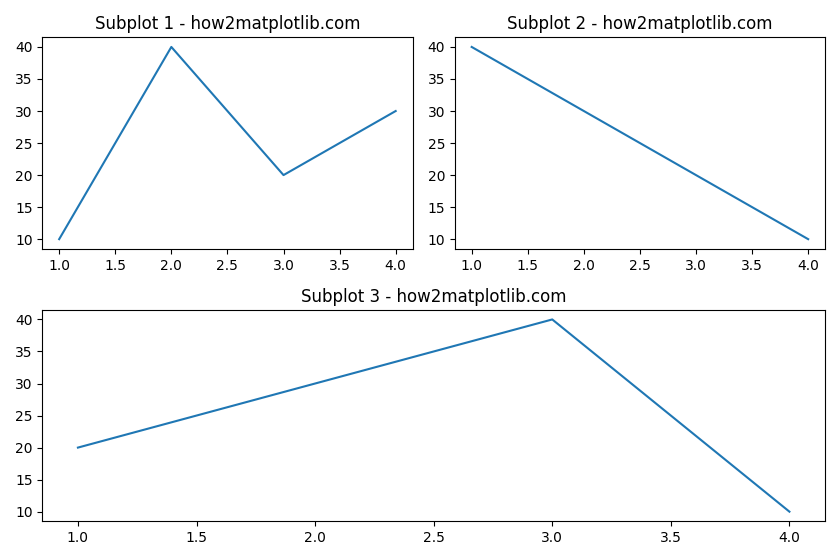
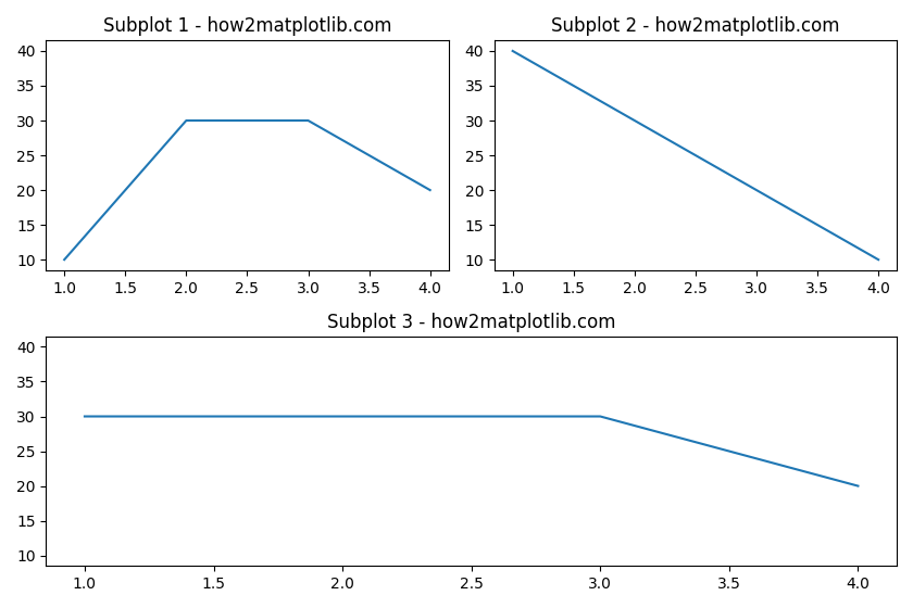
Subplot 1 - how2matplotlib.com/2.0: 40 -> 30
Subplot 1 - how2matplotlib.com/3.0: 20 -> 30
Subplot 1 - how2matplotlib.com/4.0: 30 -> 20
Subplot 3 - how2matplotlib.com/1.0: 20 -> 30
Subplot 3 - how2matplotlib.com/3.0: 40 -> 30
Subplot 3 - how2matplotlib.com/4.0: 10 -> 20
